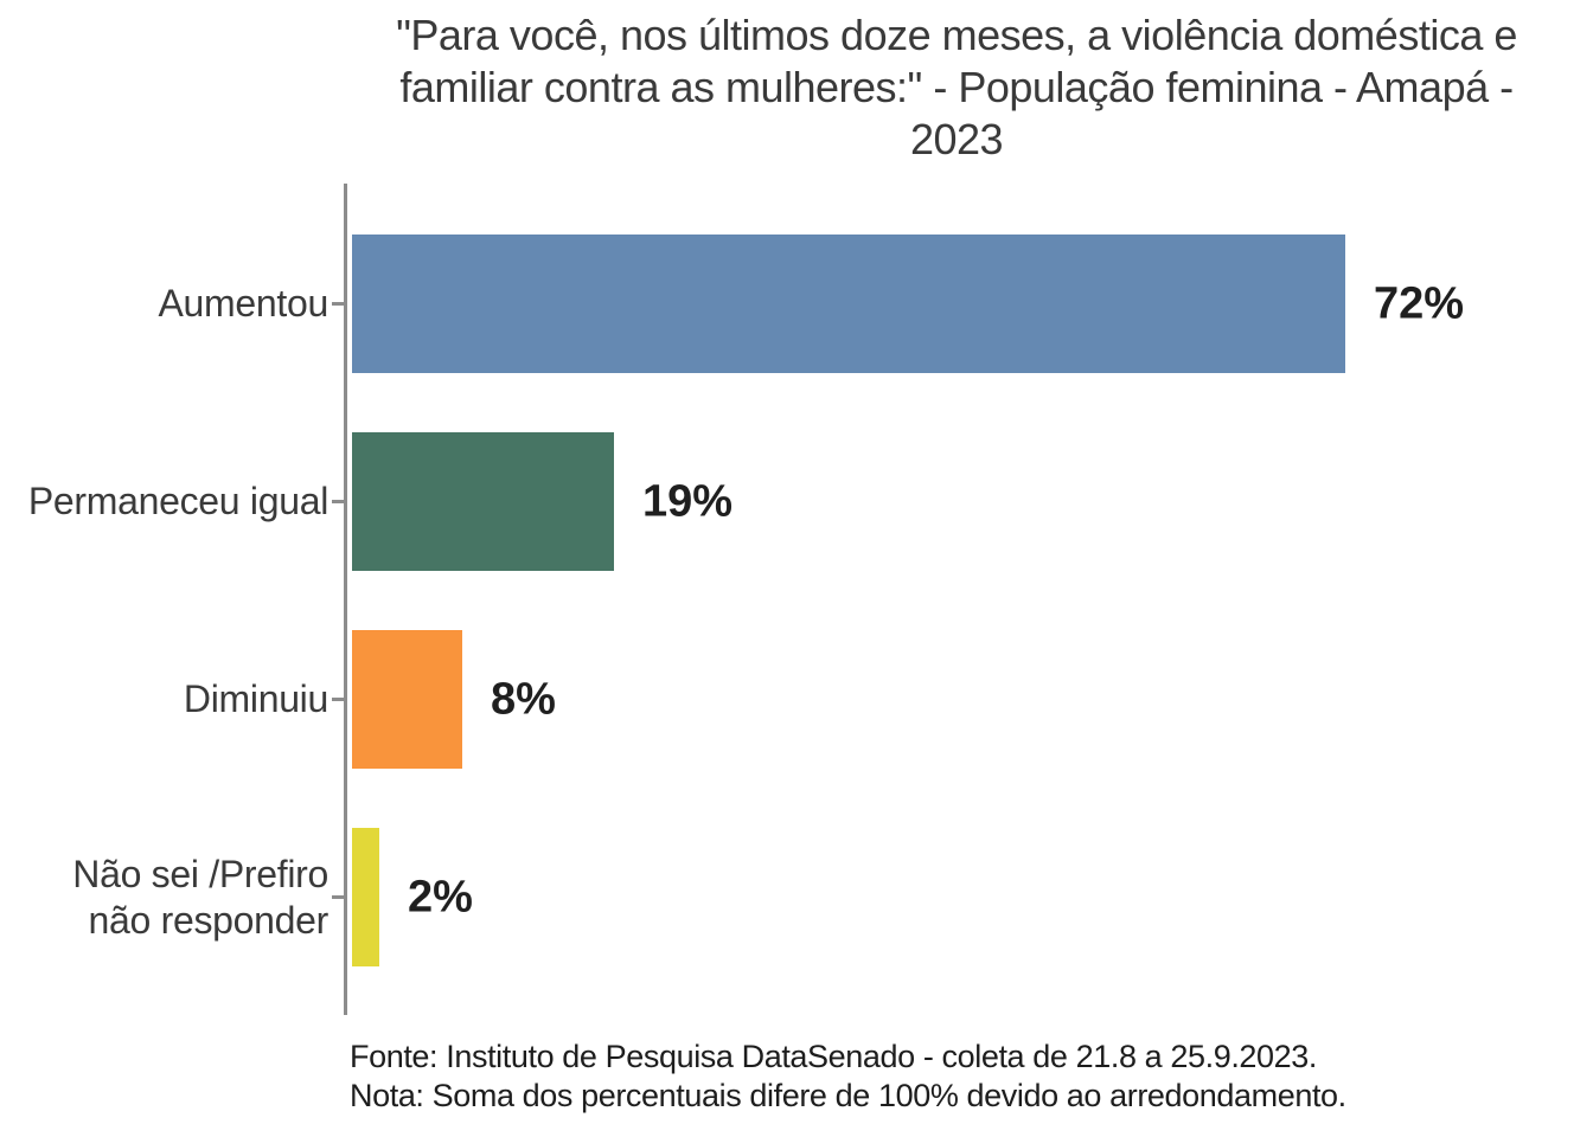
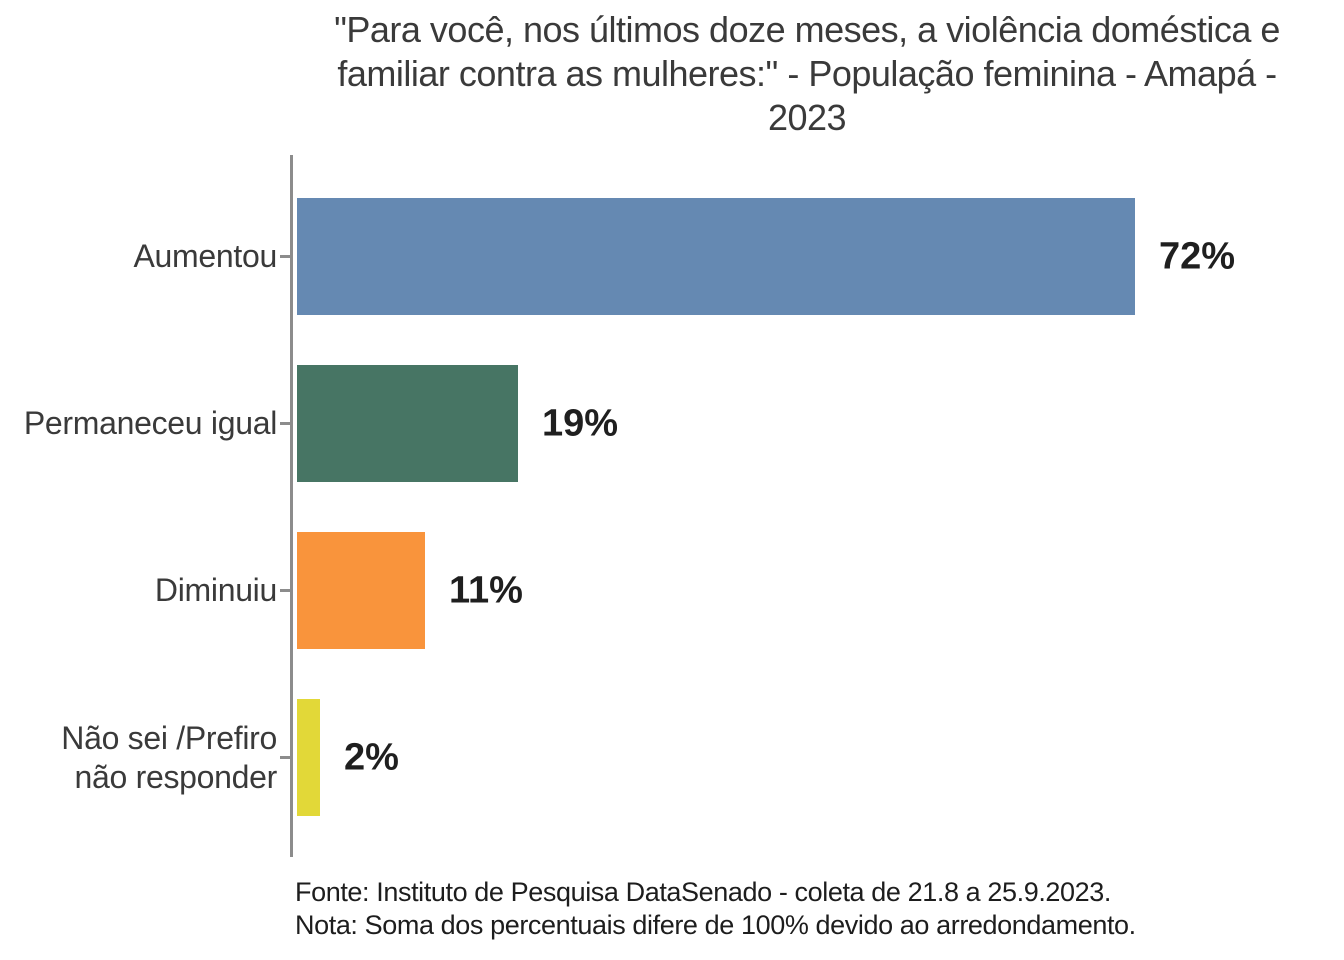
Diminuiu: 8% -> 11%
